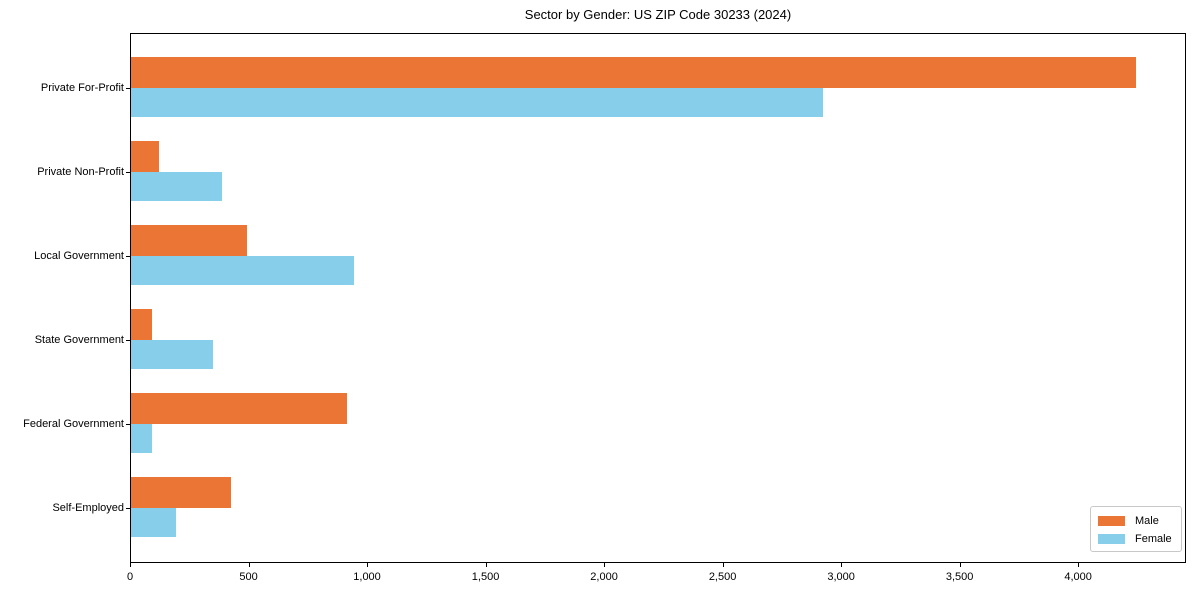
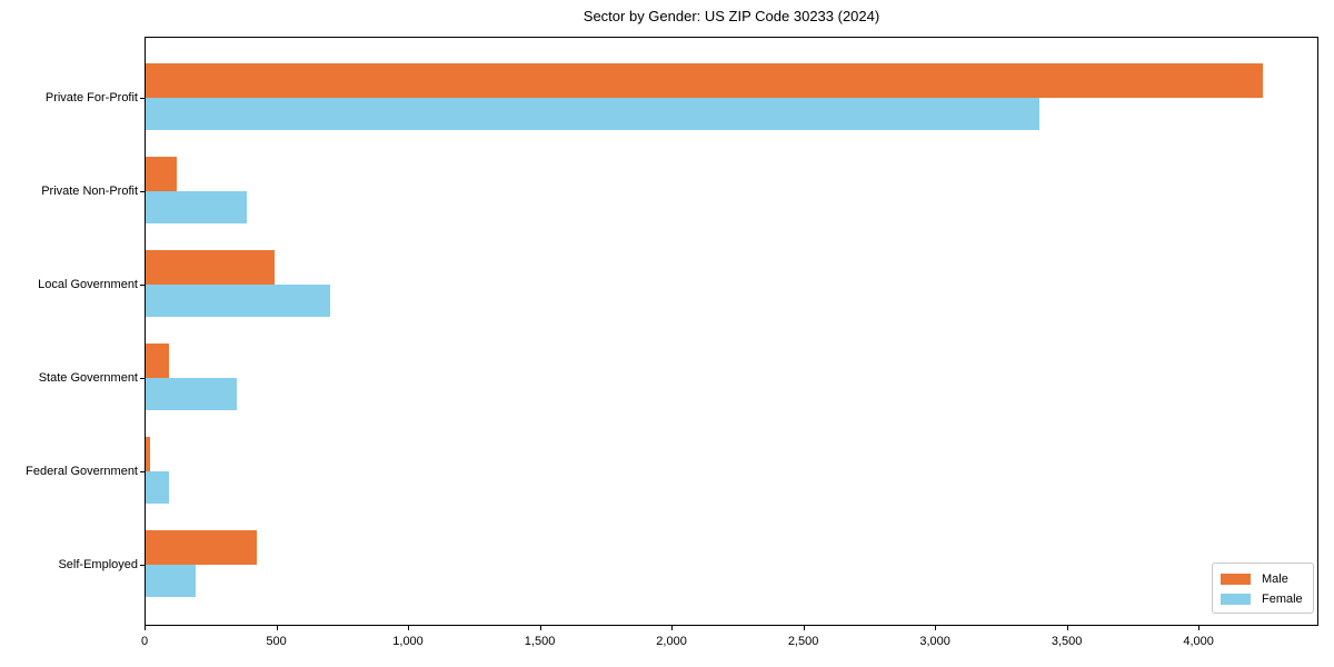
Female/Private For-Profit: 2920 -> 3390
Female/Local Government: 940 -> 700
Male/Federal Government: 910 -> 20
